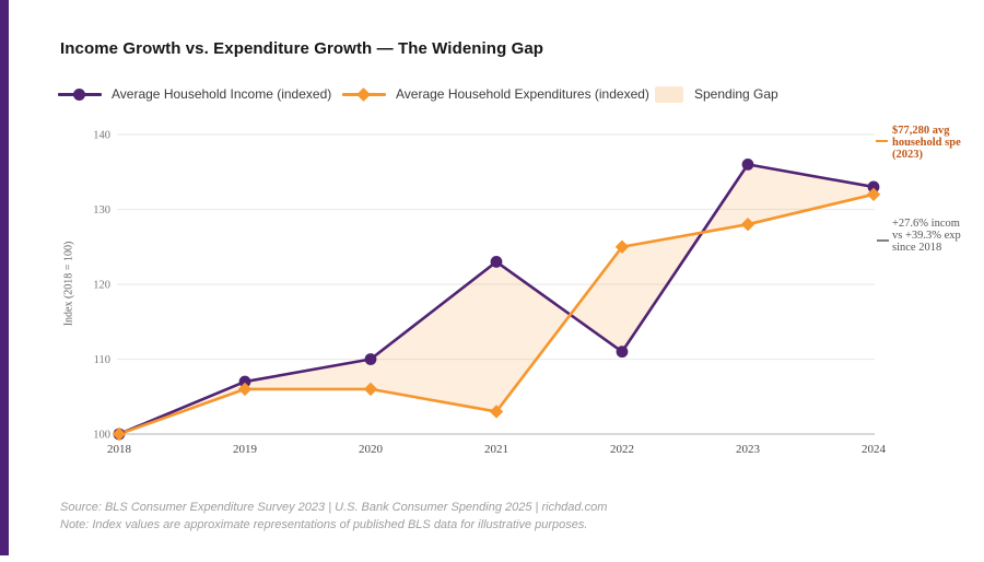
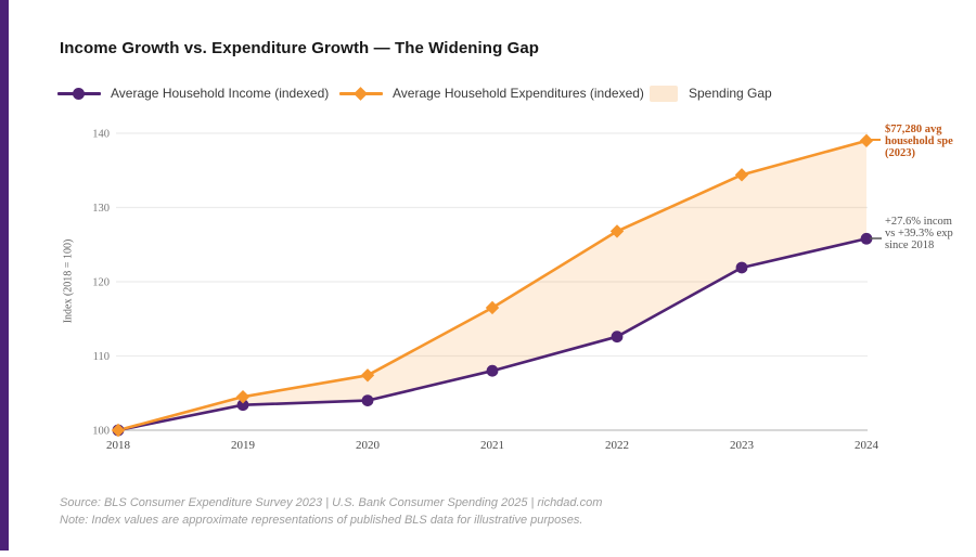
Average Household Income (indexed)/2019: 107 -> 103
Average Household Expenditures (indexed)/2019: 106 -> 104
Average Household Income (indexed)/2020: 110 -> 104
Average Household Expenditures (indexed)/2020: 106 -> 107
Average Household Income (indexed)/2021: 123 -> 108
Average Household Expenditures (indexed)/2021: 103 -> 116
Average Household Income (indexed)/2022: 111 -> 113
Average Household Expenditures (indexed)/2022: 125 -> 127
Average Household Income (indexed)/2023: 136 -> 122
Average Household Expenditures (indexed)/2023: 128 -> 134
Average Household Income (indexed)/2024: 133 -> 126
Average Household Expenditures (indexed)/2024: 132 -> 139
